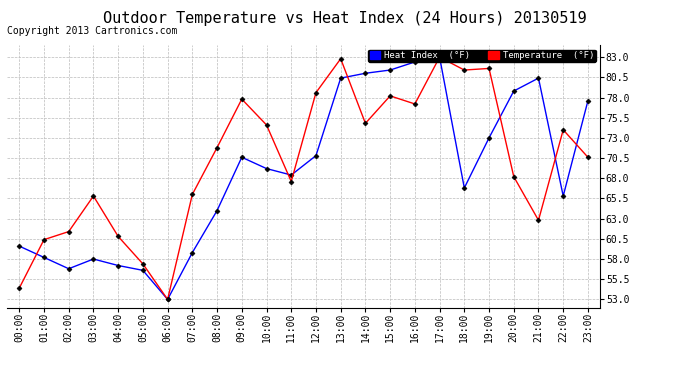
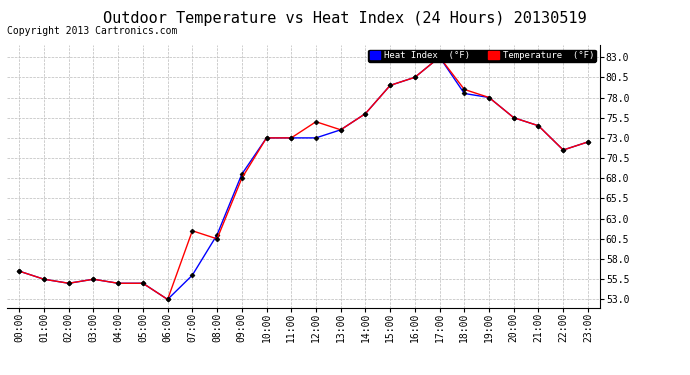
Temperature (°F)/00:00: 54.4 -> 56.5
Heat Index (°F)/00:00: 59.6 -> 56.5
Temperature (°F)/01:00: 60.4 -> 55.5
Heat Index (°F)/01:00: 58.2 -> 55.5
Temperature (°F)/02:00: 61.4 -> 55.0
Heat Index (°F)/02:00: 56.8 -> 55.0
Temperature (°F)/03:00: 65.8 -> 55.5
Heat Index (°F)/03:00: 58.0 -> 55.5
Temperature (°F)/04:00: 60.8 -> 55.0
Heat Index (°F)/04:00: 57.2 -> 55.0
Temperature (°F)/05:00: 57.4 -> 55.0
Heat Index (°F)/05:00: 56.6 -> 55.0
Temperature (°F)/07:00: 66.0 -> 61.5
Heat Index (°F)/07:00: 58.8 -> 56.0
Temperature (°F)/08:00: 71.8 -> 60.5
Heat Index (°F)/08:00: 64.0 -> 61.0
Temperature (°F)/09:00: 77.8 -> 68.0
Heat Index (°F)/09:00: 70.6 -> 68.5
Temperature (°F)/10:00: 74.6 -> 73.0
Heat Index (°F)/10:00: 69.2 -> 73.0
Temperature (°F)/11:00: 67.6 -> 73.0
Heat Index (°F)/11:00: 68.4 -> 73.0
Temperature (°F)/12:00: 78.6 -> 75.0
Heat Index (°F)/12:00: 70.8 -> 73.0
Temperature (°F)/13:00: 82.8 -> 74.0
Heat Index (°F)/13:00: 80.4 -> 74.0
Temperature (°F)/14:00: 74.8 -> 76.0
Heat Index (°F)/14:00: 81.0 -> 76.0
Temperature (°F)/15:00: 78.2 -> 79.5
Heat Index (°F)/15:00: 81.4 -> 79.5
Temperature (°F)/16:00: 77.2 -> 80.5
Heat Index (°F)/16:00: 82.4 -> 80.5
Temperature (°F)/18:00: 81.4 -> 79.0
Heat Index (°F)/18:00: 66.8 -> 78.5
Temperature (°F)/19:00: 81.6 -> 78.0
Heat Index (°F)/19:00: 73.0 -> 78.0
Temperature (°F)/20:00: 68.2 -> 75.5
Heat Index (°F)/20:00: 78.8 -> 75.5
Temperature (°F)/21:00: 62.8 -> 74.5
Heat Index (°F)/21:00: 80.4 -> 74.5
Temperature (°F)/22:00: 74.0 -> 71.5
Heat Index (°F)/22:00: 65.8 -> 71.5
Temperature (°F)/23:00: 70.6 -> 72.5
Heat Index (°F)/23:00: 77.6 -> 72.5
